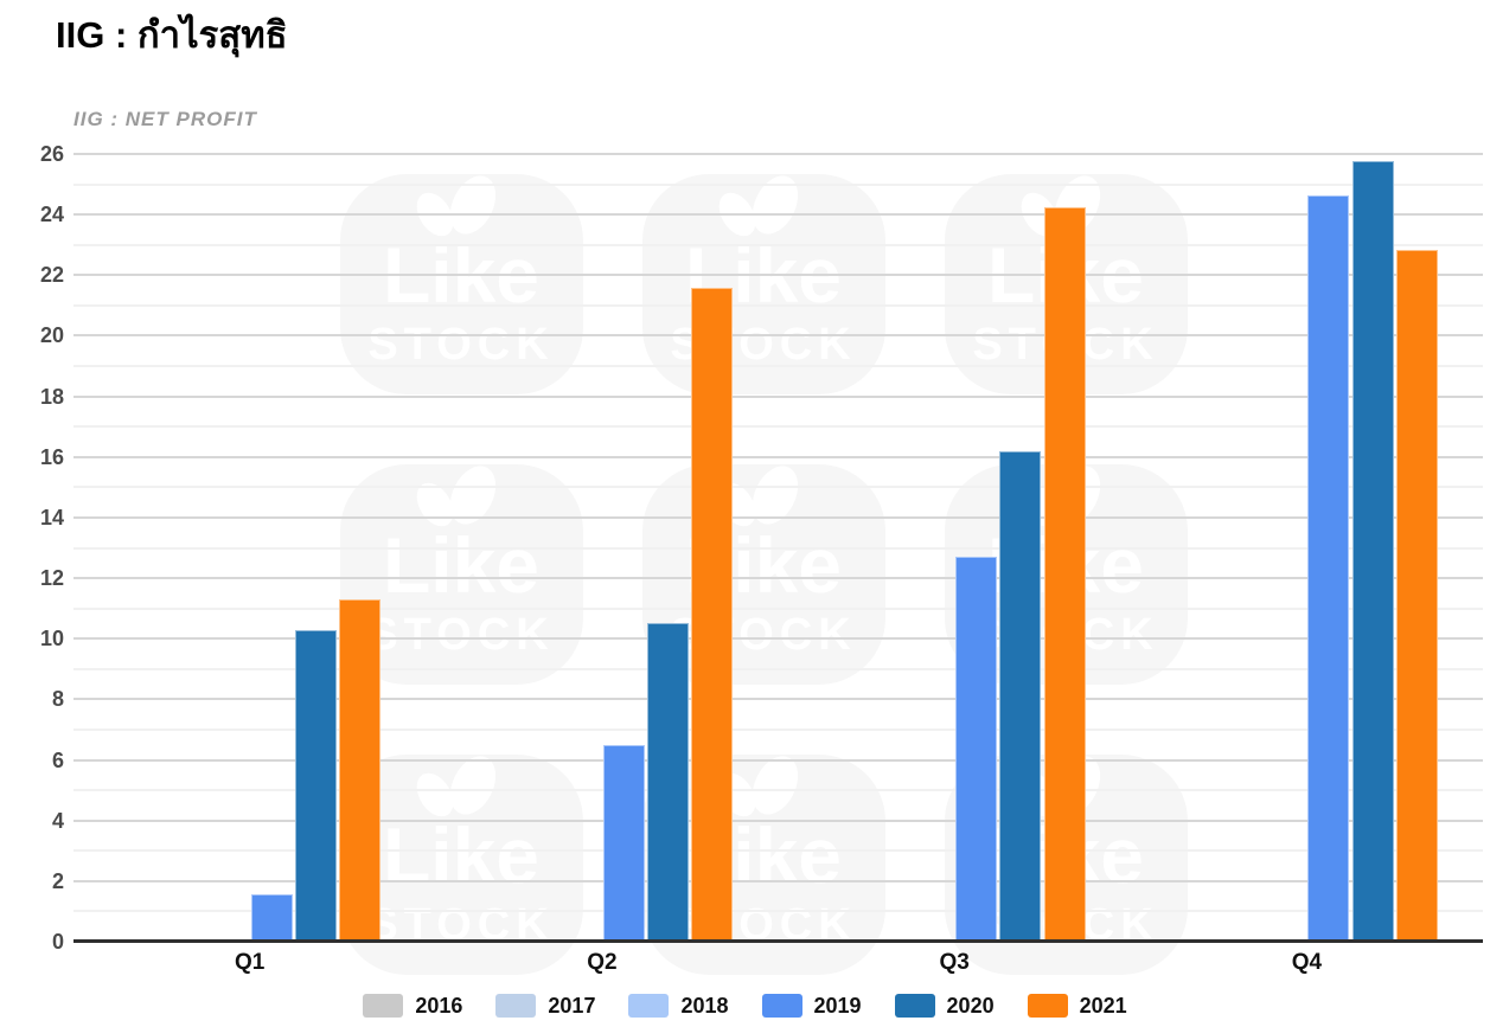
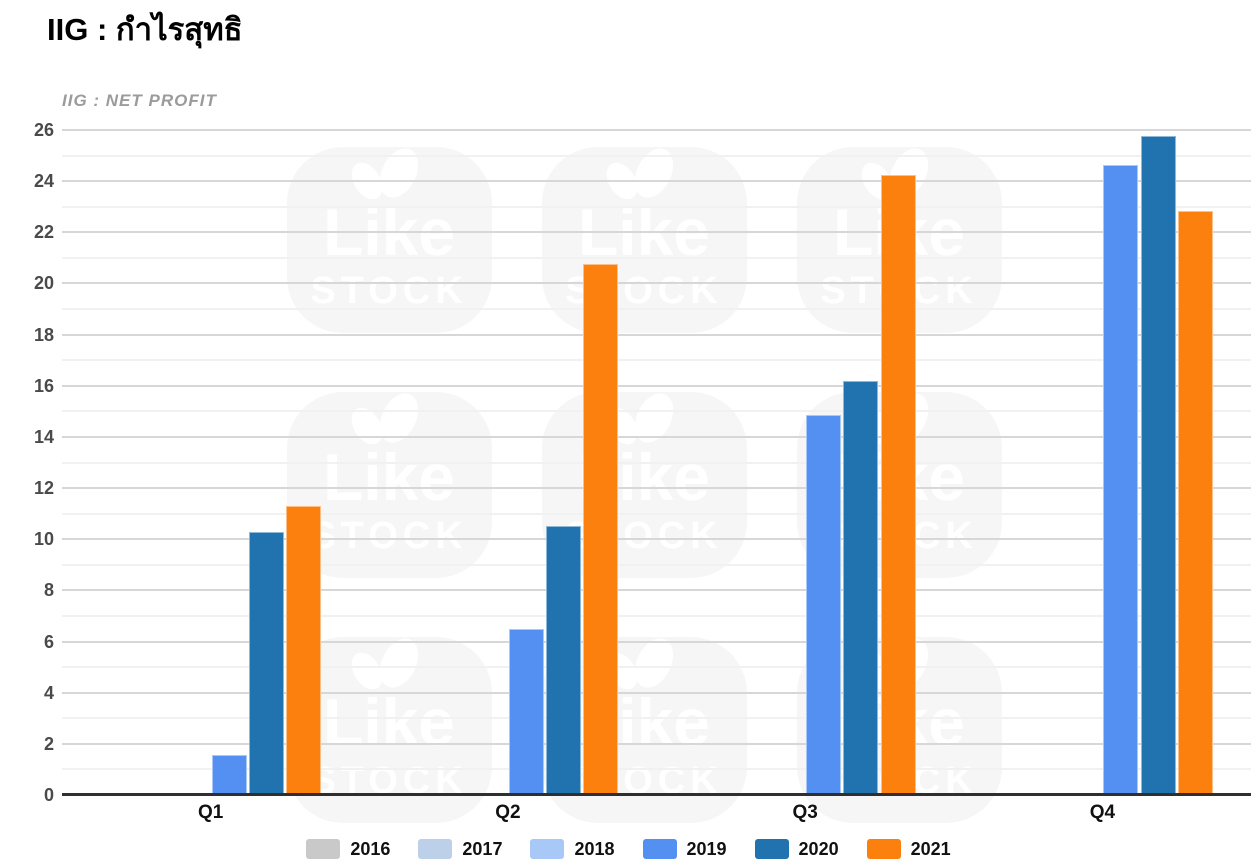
2021/Q2: 21.6 -> 20.8
2019/Q3: 12.7 -> 14.8
